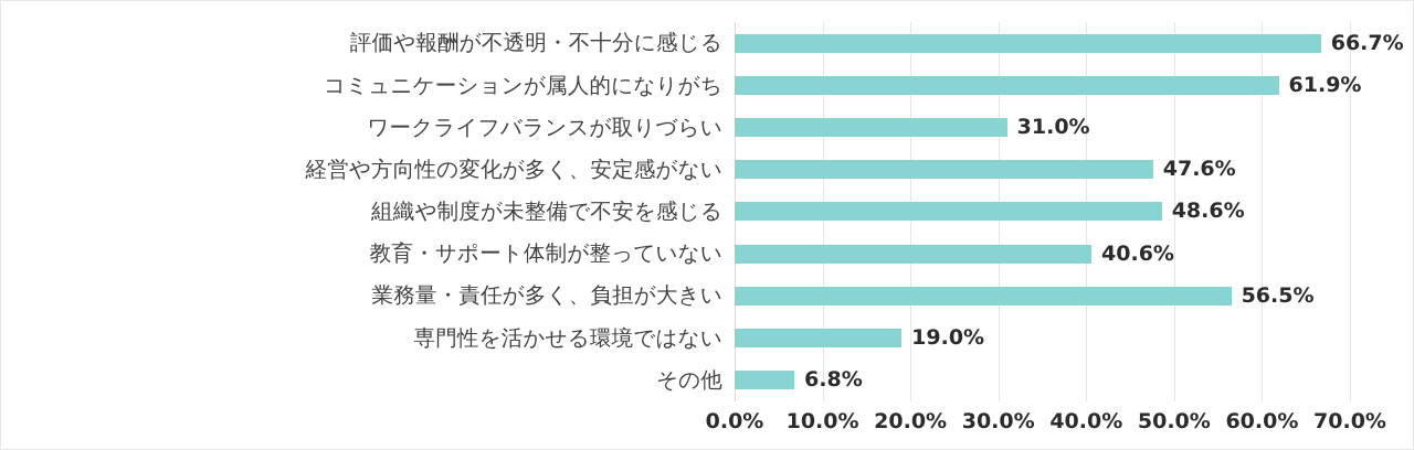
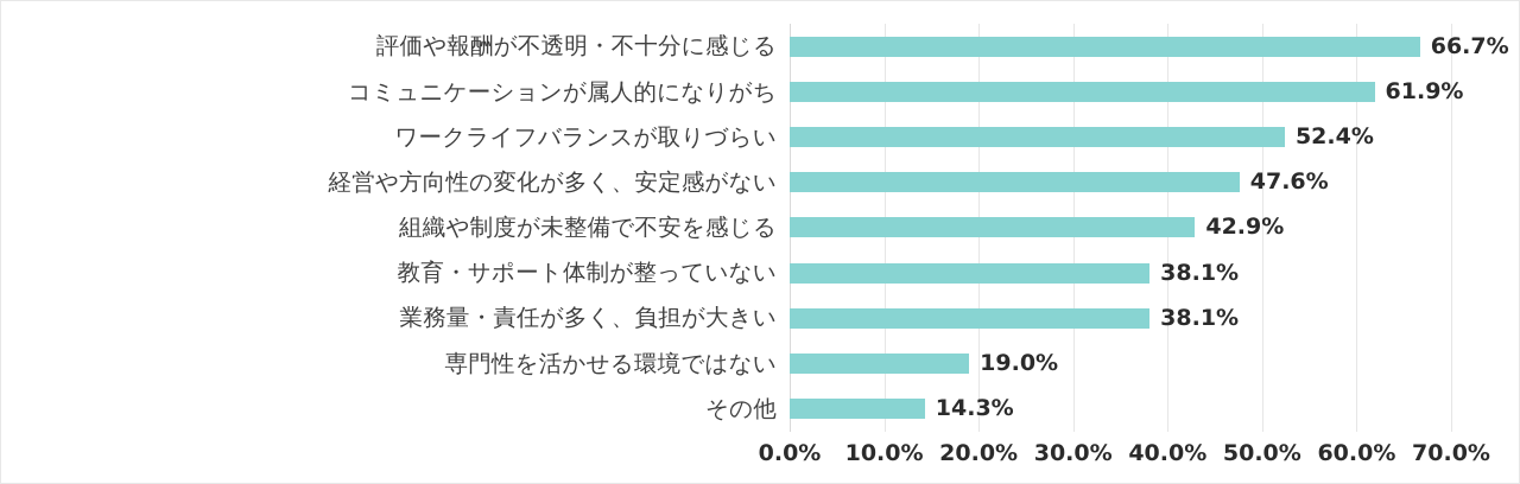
ワークライフバランスが取りづらい: 31.0% -> 52.4%
組織や制度が未整備で不安を感じる: 48.6% -> 42.9%
教育・サポート体制が整っていない: 40.6% -> 38.1%
業務量・責任が多く、負担が大きい: 56.5% -> 38.1%
その他: 6.8% -> 14.3%
